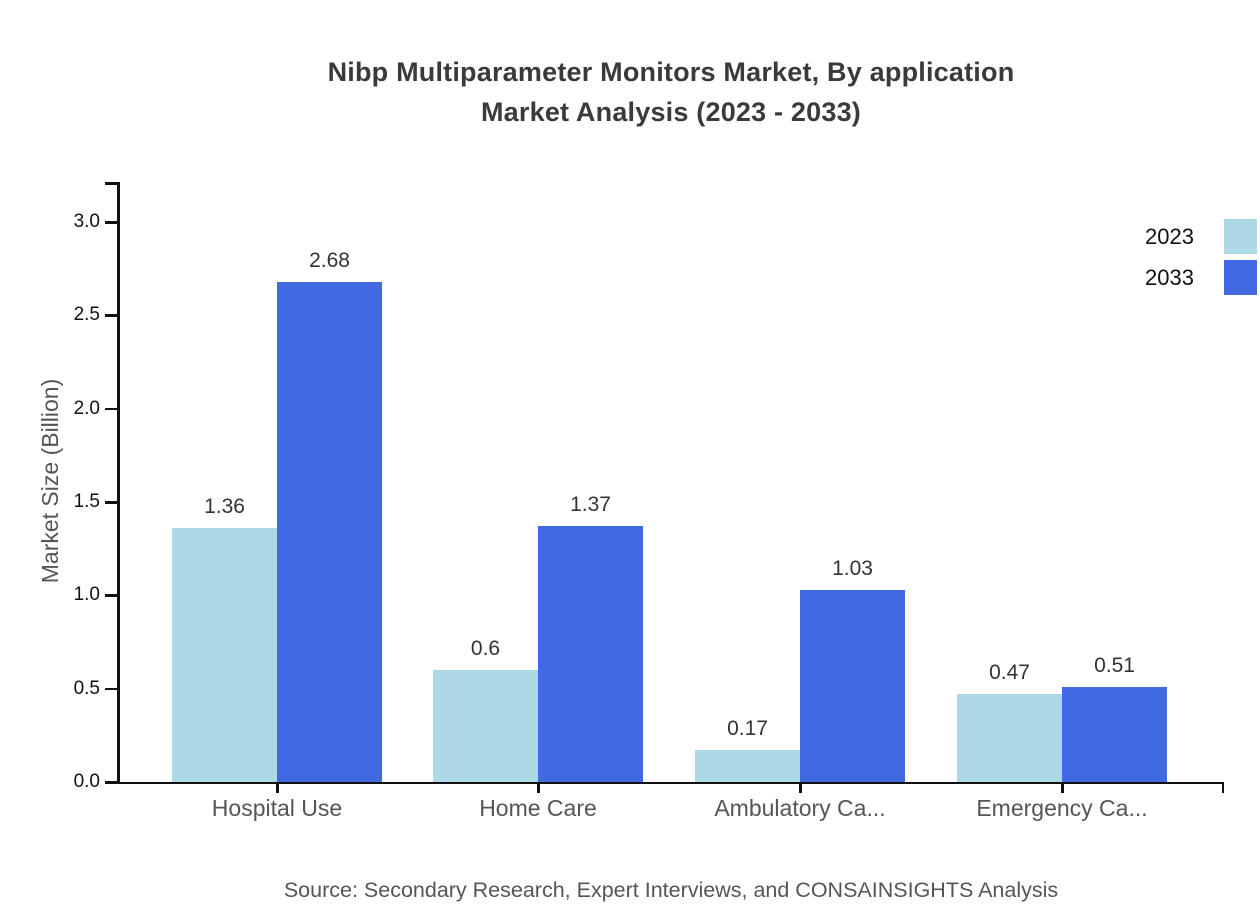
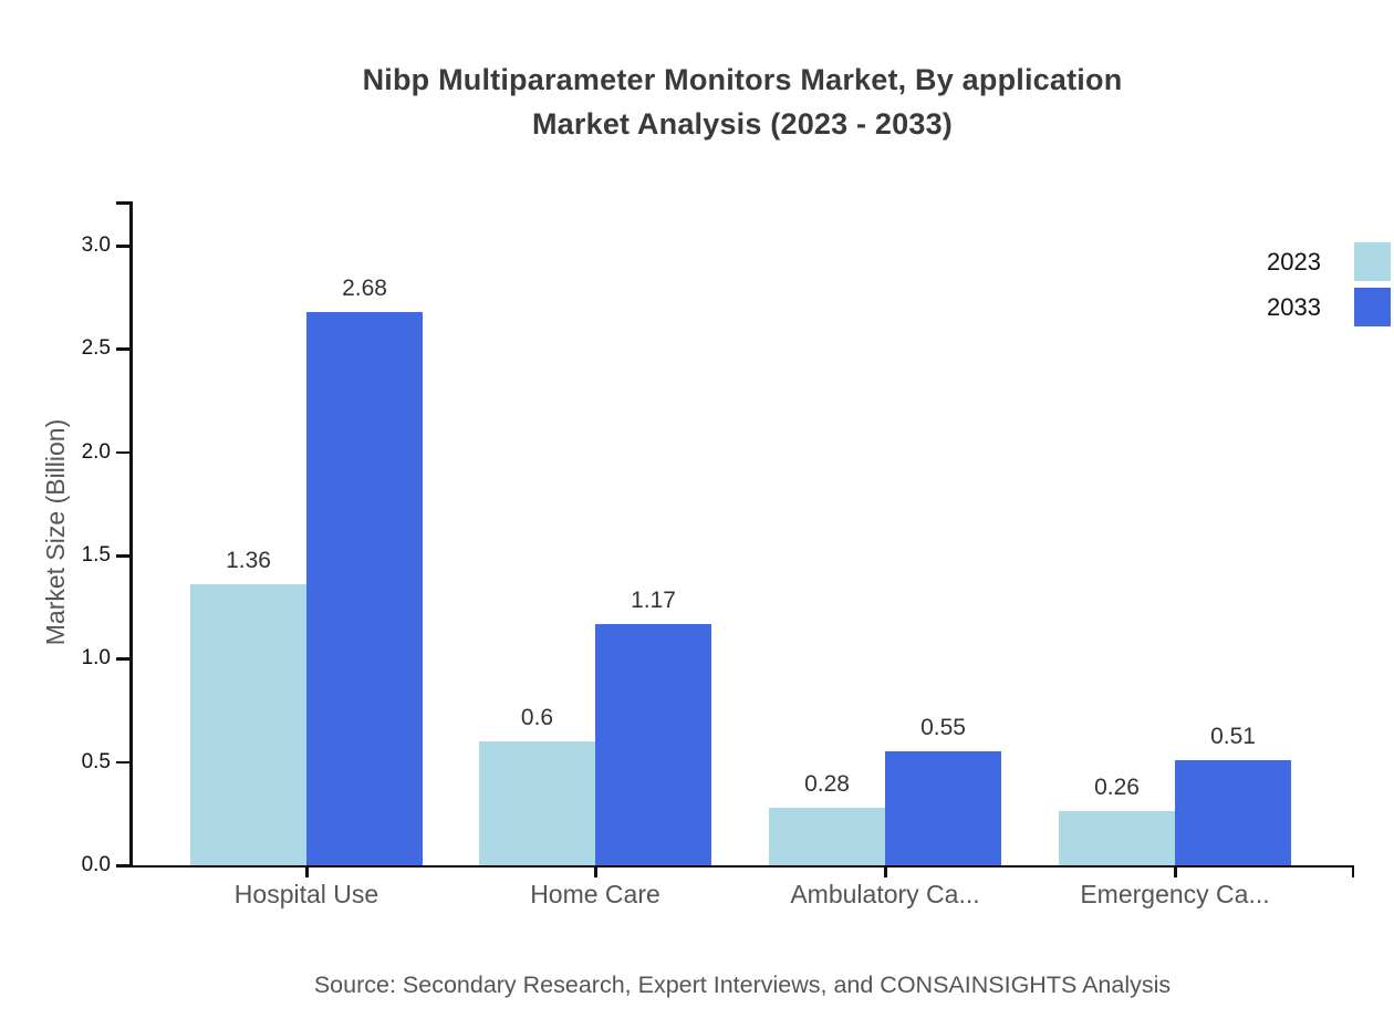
2033/Home Care: 1.37 -> 1.17
2023/Ambulatory Ca...: 0.17 -> 0.28
2033/Ambulatory Ca...: 1.03 -> 0.55
2023/Emergency Ca...: 0.47 -> 0.26
